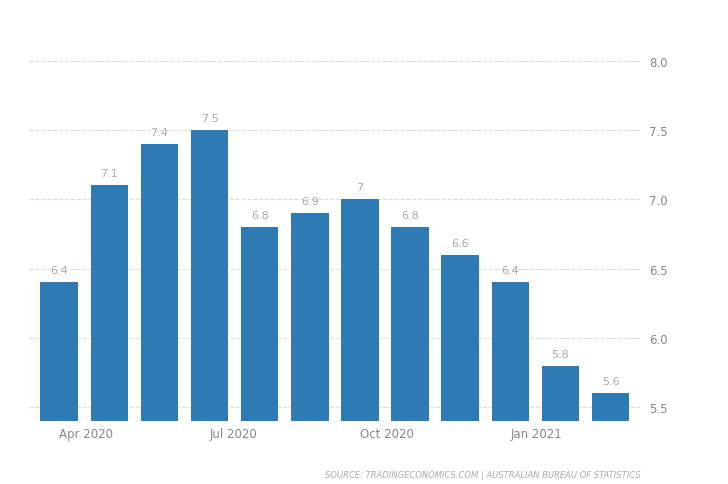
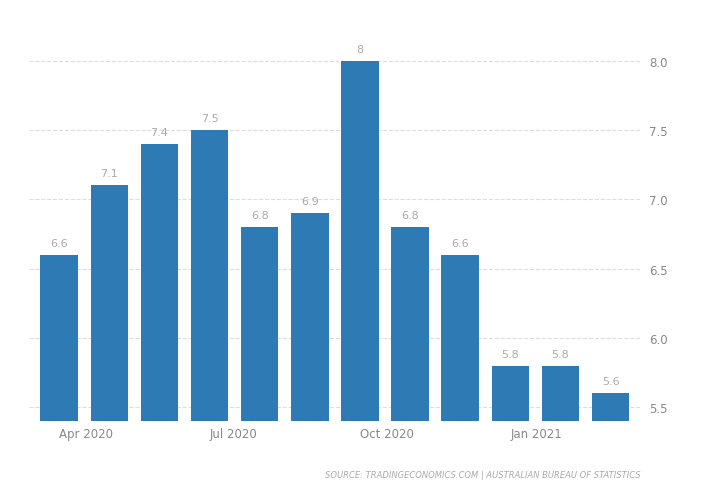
Apr 2020: 6.4 -> 6.6
Oct 2020: 7 -> 8
Jan 2021: 6.4 -> 5.8
